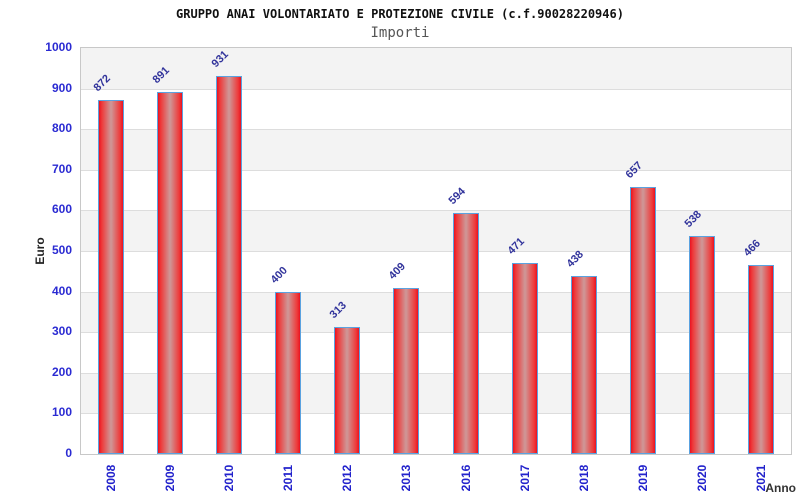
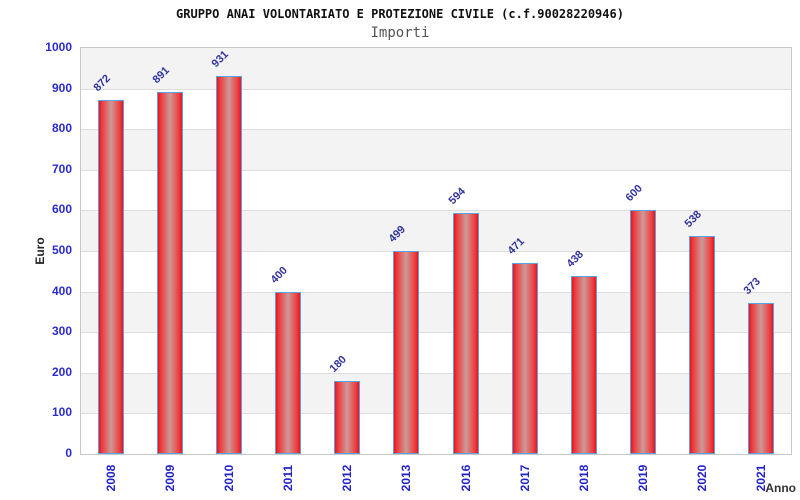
2012: 313 -> 180
2013: 409 -> 499
2019: 657 -> 600
2021: 466 -> 373
